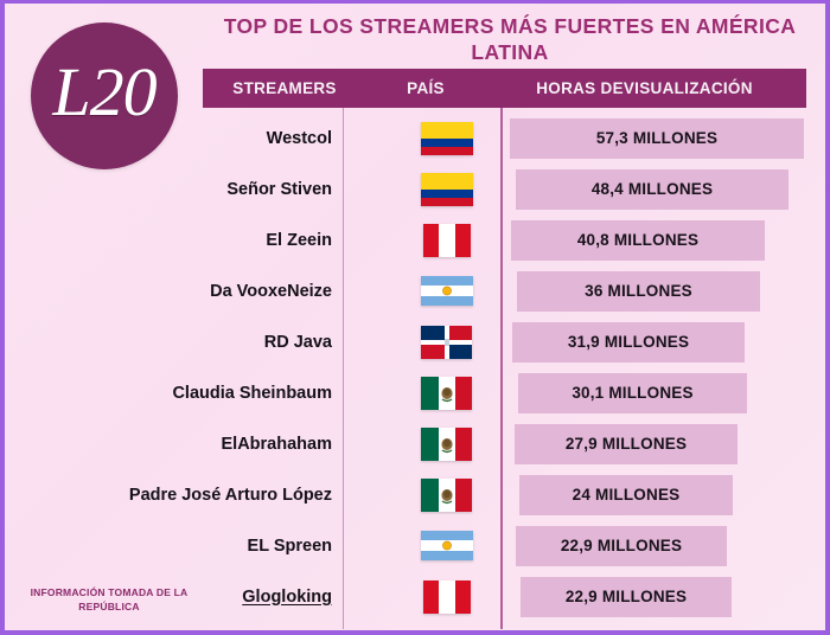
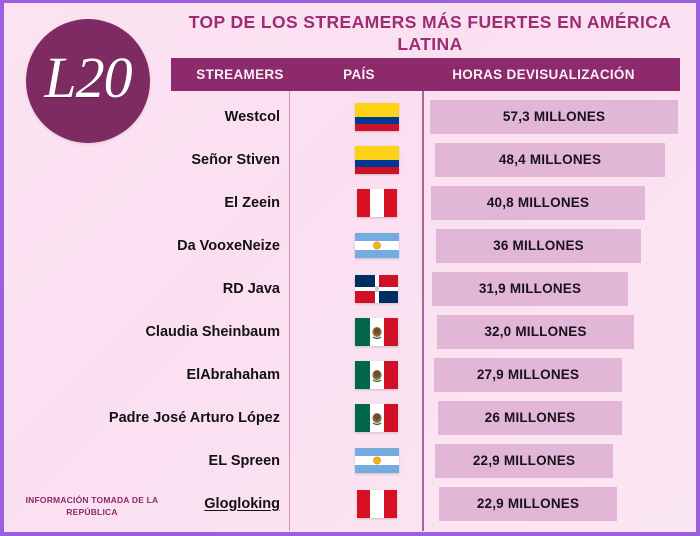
Claudia Sheinbaum: 30,1 -> 32,0
Padre José Arturo López: 24 -> 26
